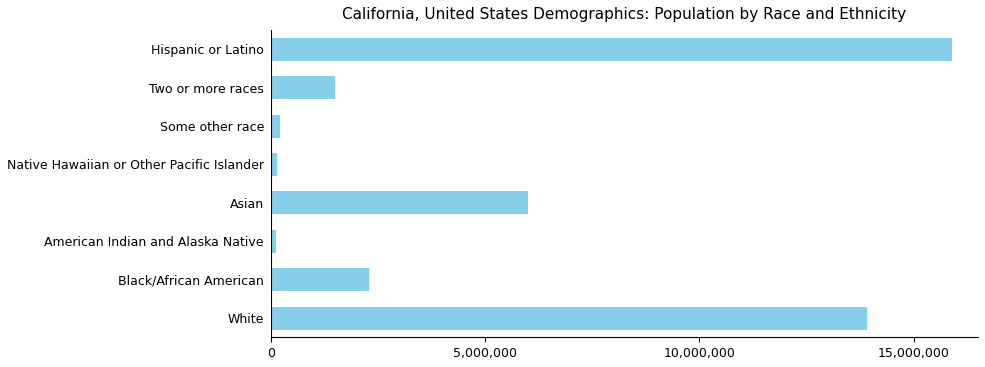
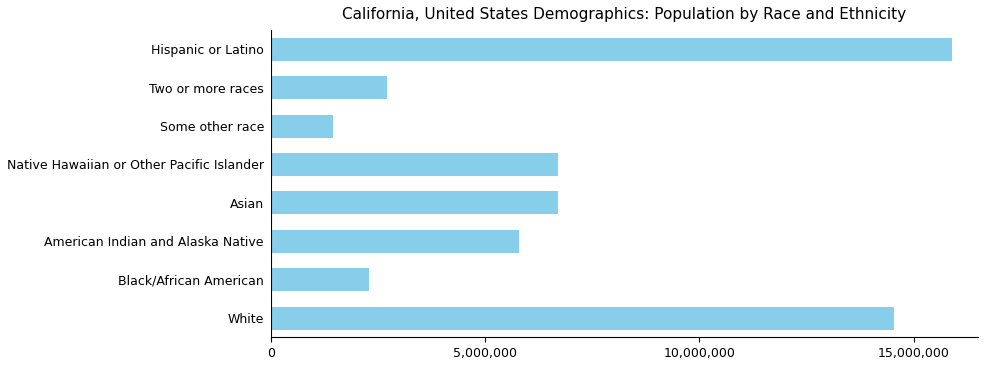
Two or more races: 1,500,000 -> 2,700,000
Some other race: 220,000 -> 1,450,000
Native Hawaiian or Other Pacific Islander: 150,000 -> 6,700,000
Asian: 6,000,000 -> 6,700,000
American Indian and Alaska Native: 120,000 -> 5,800,000
White: 13,900,000 -> 14,550,000
